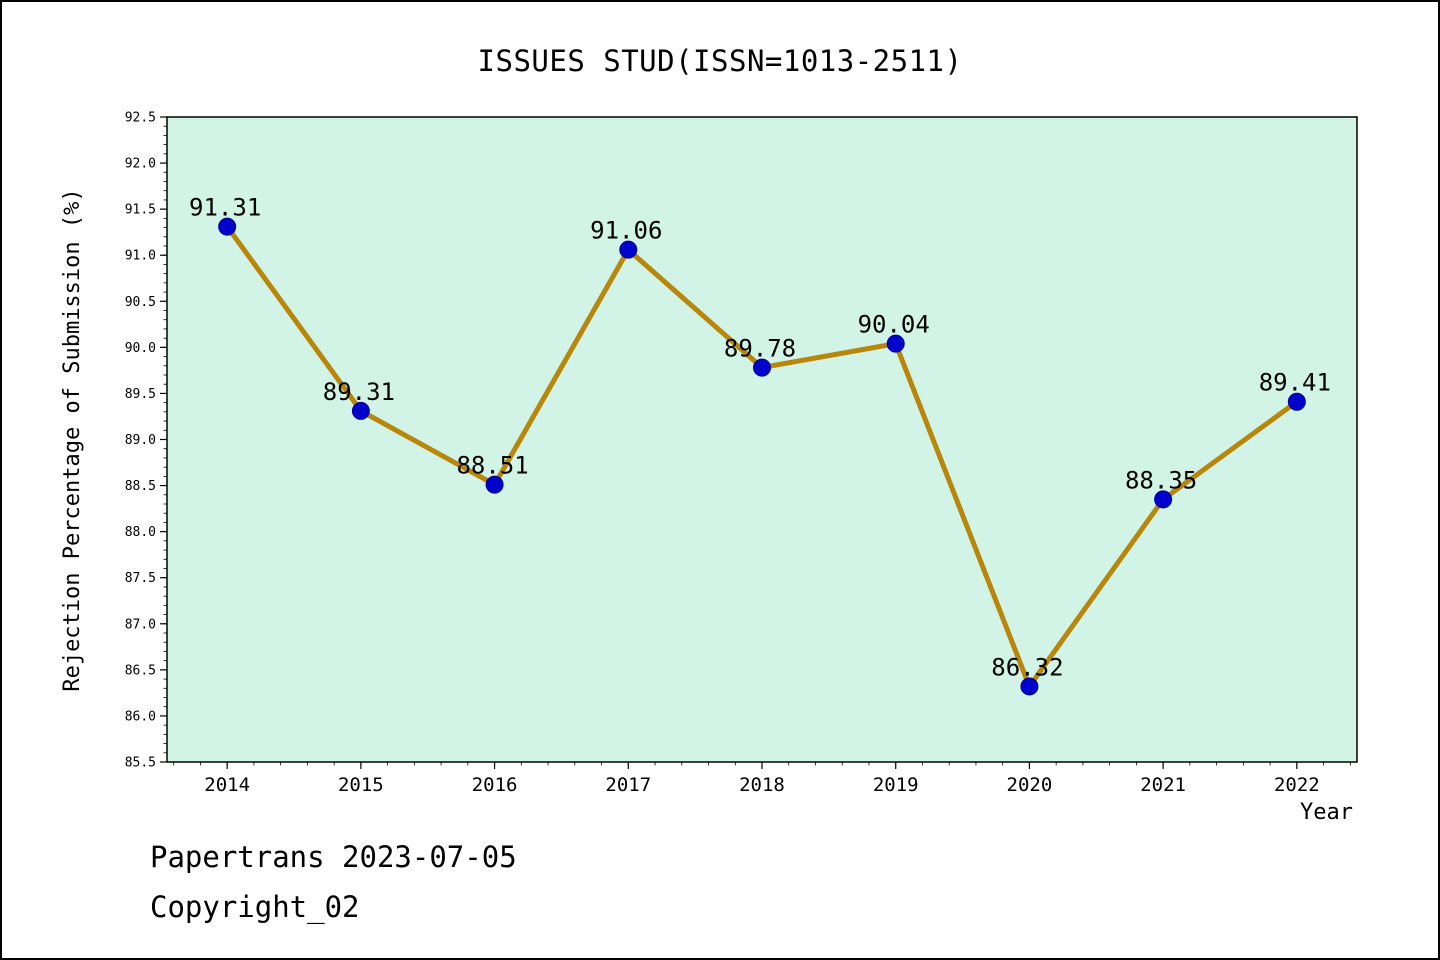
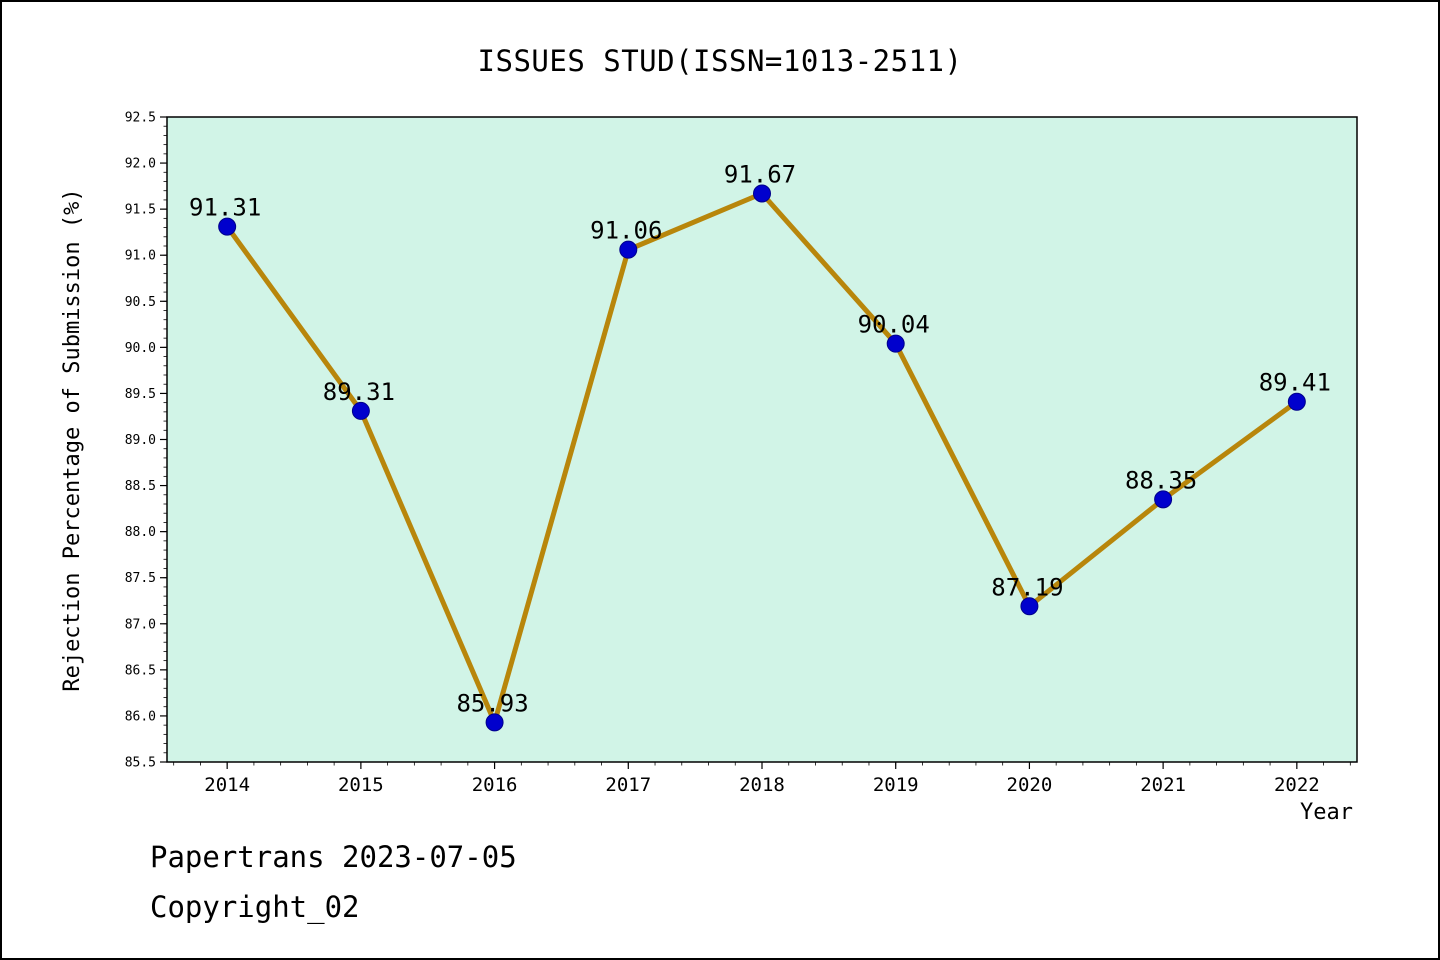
2016: 88.51 -> 85.93
2018: 89.78 -> 91.67
2020: 86.32 -> 87.19
